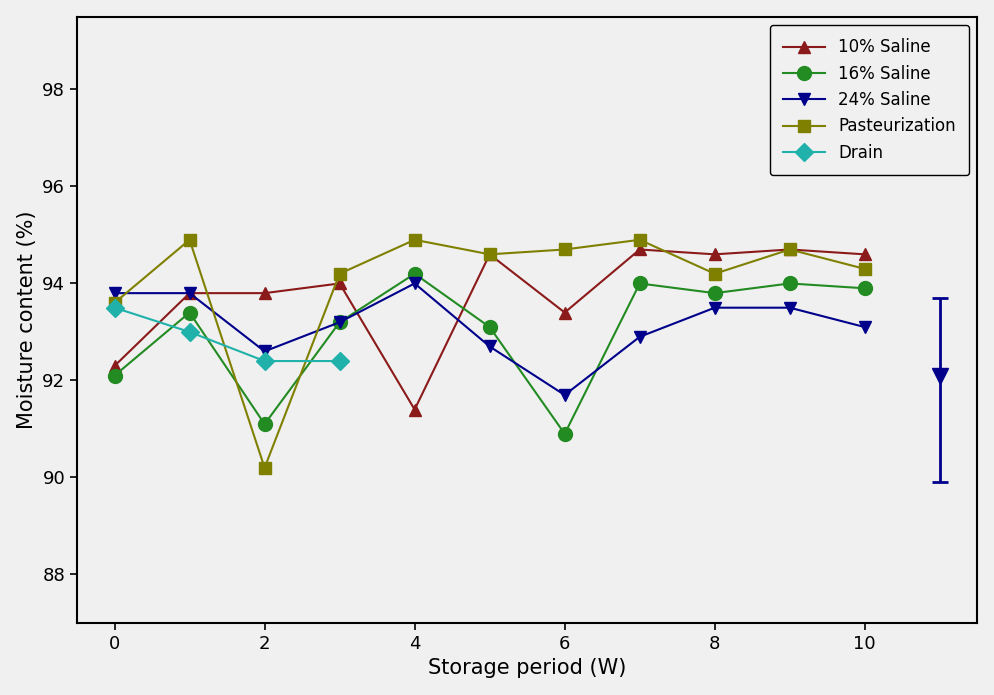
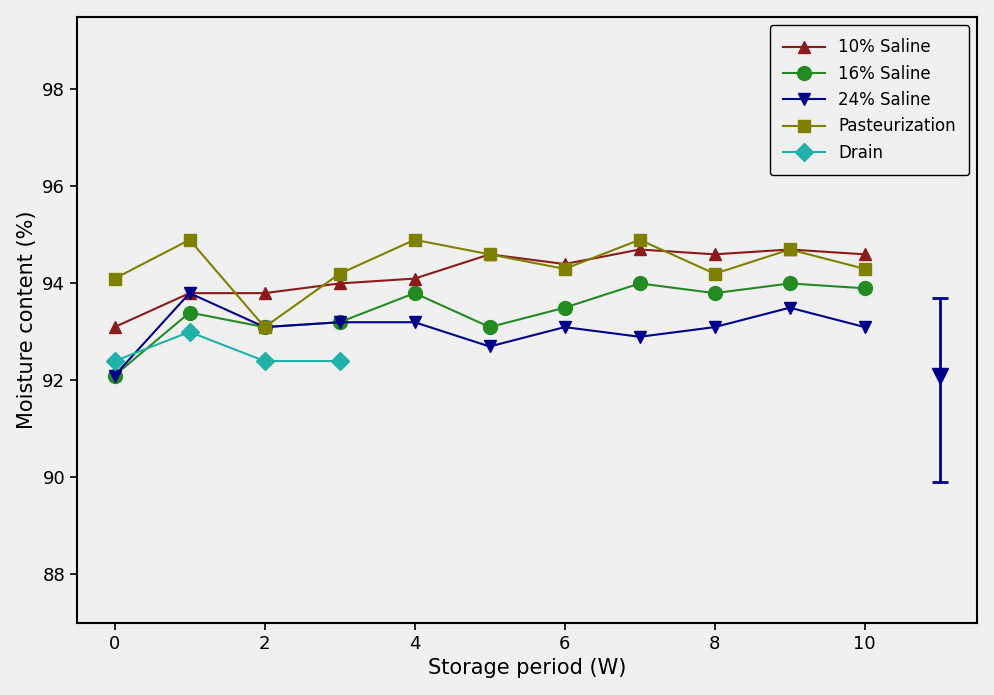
10% Saline/0: 92.3 -> 93.1
24% Saline/0: 93.8 -> 92.1
Pasteurization/0: 93.6 -> 94.1
Drain/0: 93.5 -> 92.4
16% Saline/2: 91.1 -> 93.1
24% Saline/2: 92.6 -> 93.1
Pasteurization/2: 90.2 -> 93.1
10% Saline/4: 91.4 -> 94.1
16% Saline/4: 94.2 -> 93.8
24% Saline/4: 94.0 -> 93.2
10% Saline/6: 93.4 -> 94.4
16% Saline/6: 90.9 -> 93.5
24% Saline/6: 91.7 -> 93.1
Pasteurization/6: 94.7 -> 94.3
24% Saline/8: 93.5 -> 93.1
